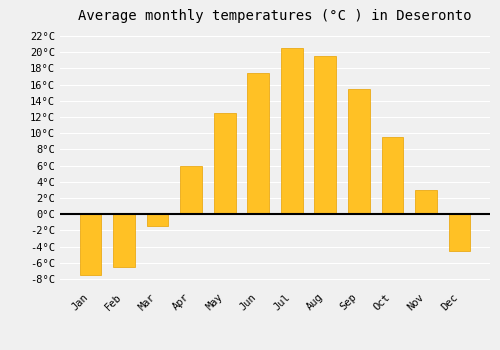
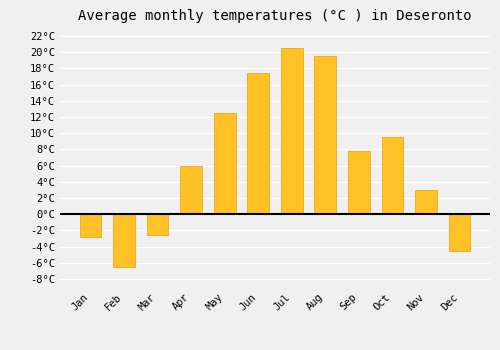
Jan: -7.5°C -> -2.8°C
Mar: -1.5°C -> -2.6°C
Sep: 15.5°C -> 7.8°C
